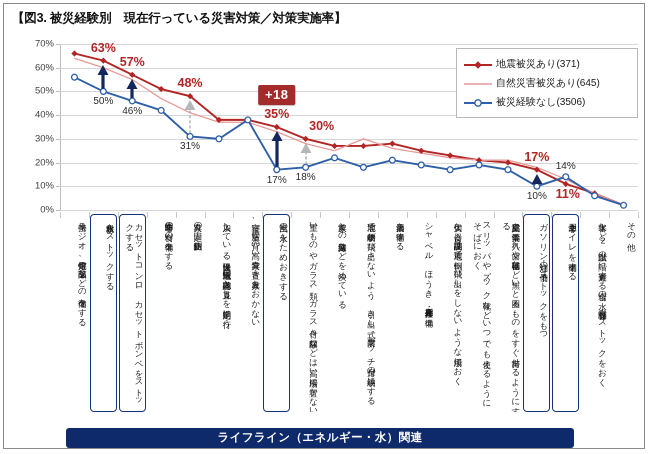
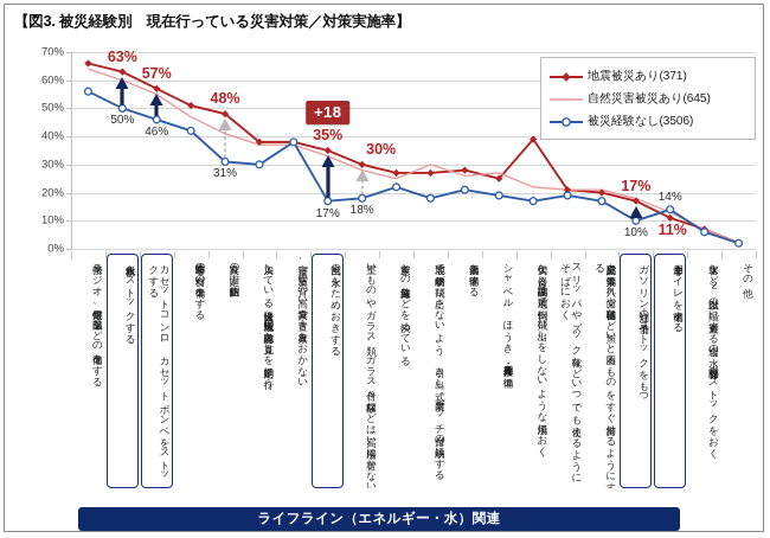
自然災害被災あり(645)/シャベル、ほうき、修理・工作用具を準備: 24% -> 27%
地震被災あり(371)/大切な食器、調度品は地震で転倒、飛び出しをしないような場所におく: 23% -> 39%
